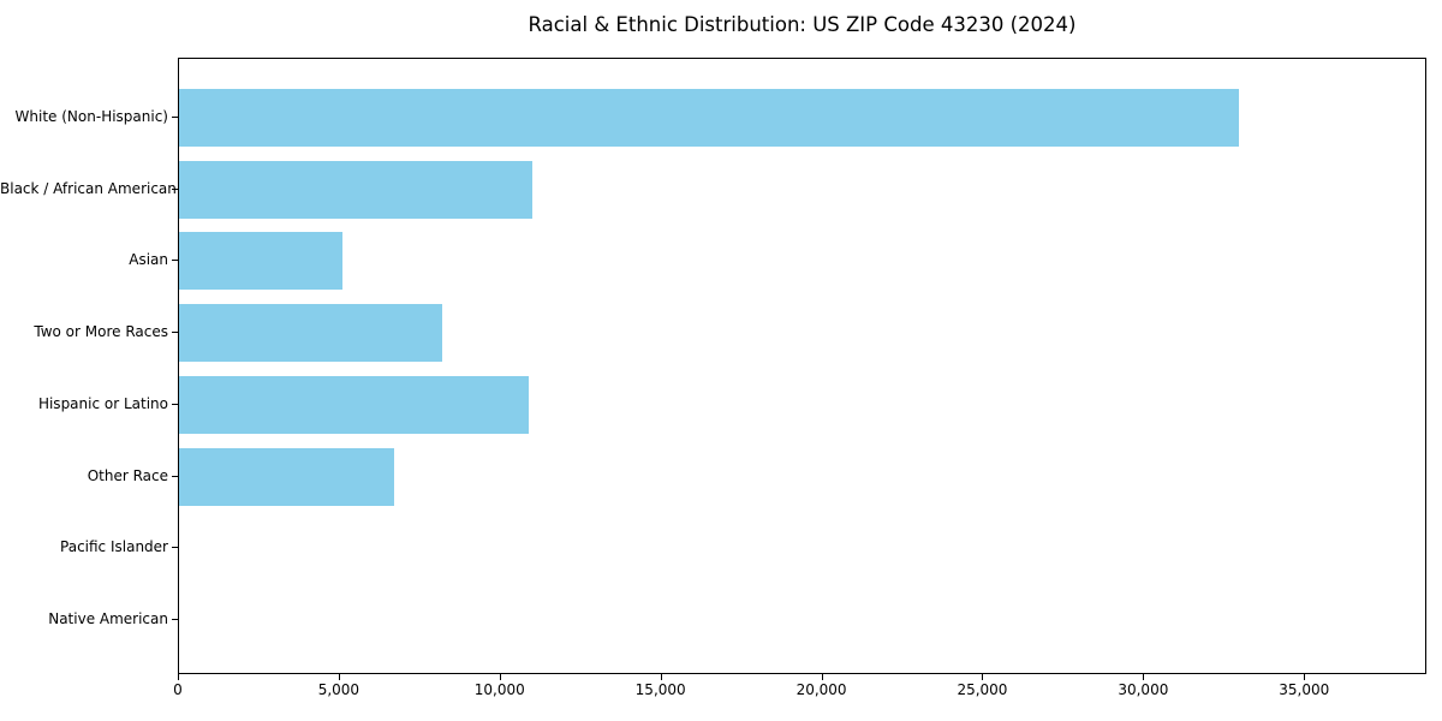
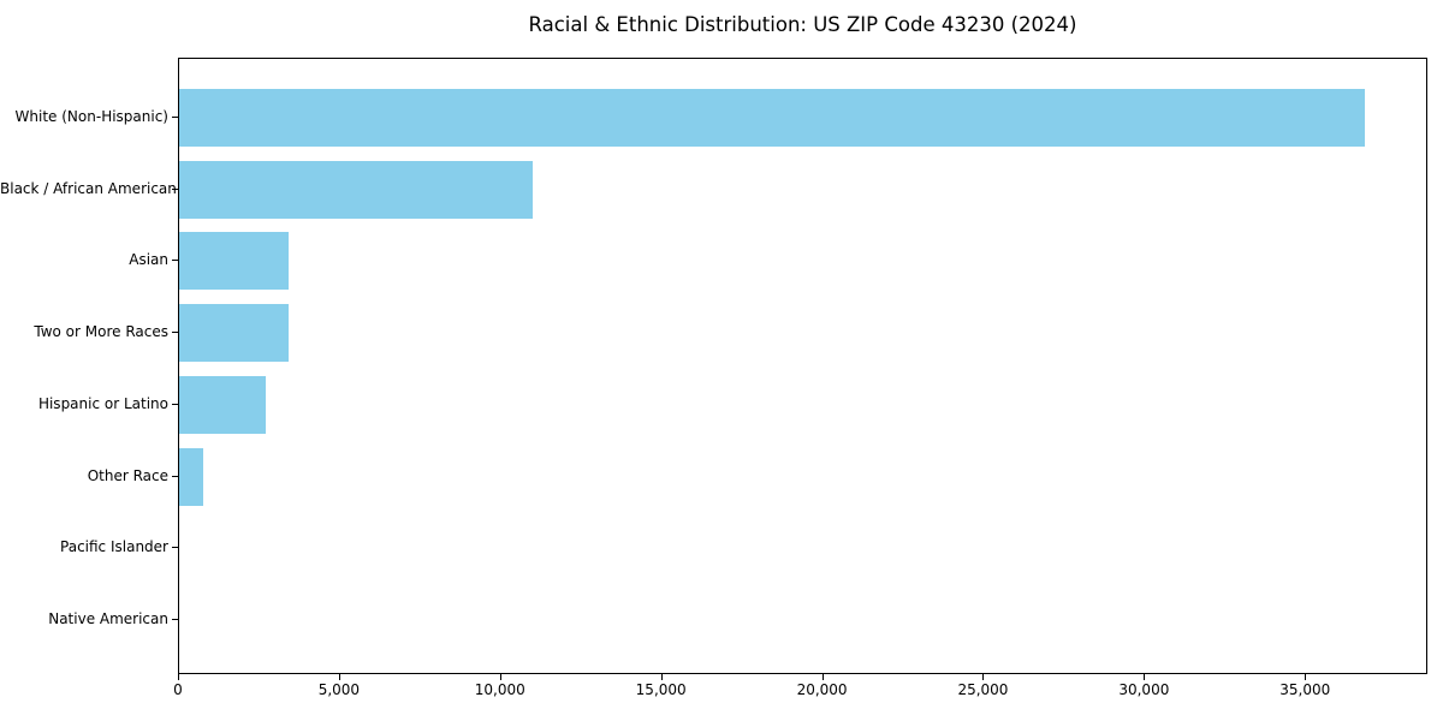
White (Non-Hispanic): 33000 -> 36900
Asian: 5100 -> 3400
Two or More Races: 8200 -> 3400
Hispanic or Latino: 10900 -> 2700
Other Race: 6700 -> 800
